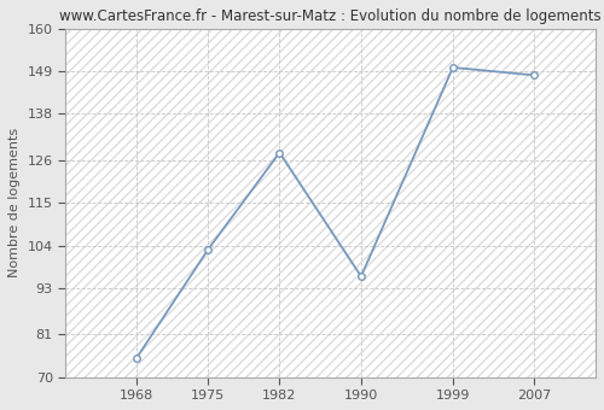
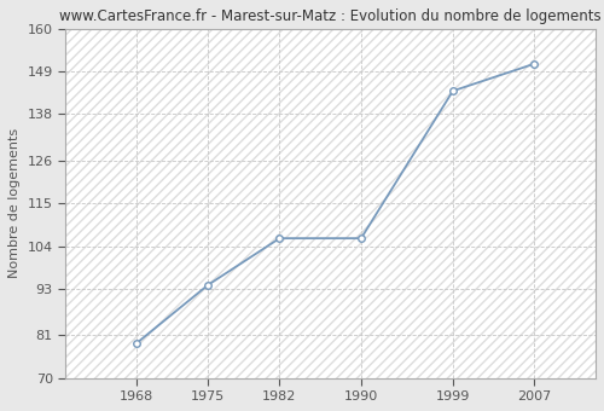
1968: 75 -> 79
1975: 103 -> 94
1982: 128 -> 106
1990: 96 -> 106
1999: 150 -> 144
2007: 148 -> 151
